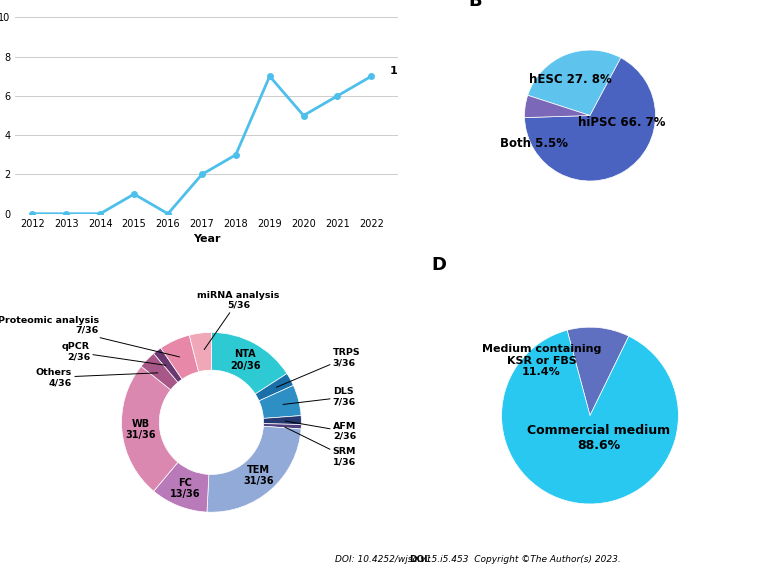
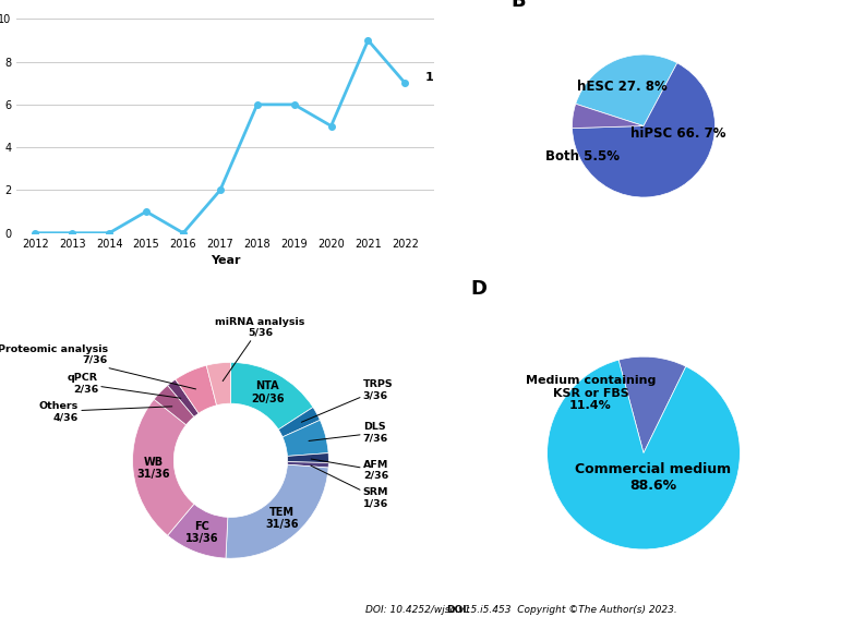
2018: 3 -> 6
2019: 7 -> 6
2021: 6 -> 9
